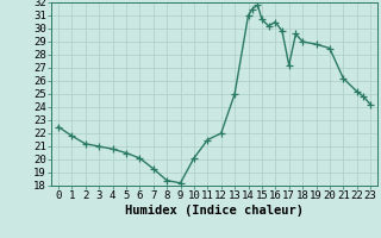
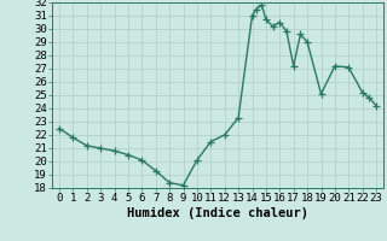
13: 25.0 -> 23.3
19: 28.8 -> 25.1
20: 28.5 -> 27.2
21: 26.2 -> 27.1
